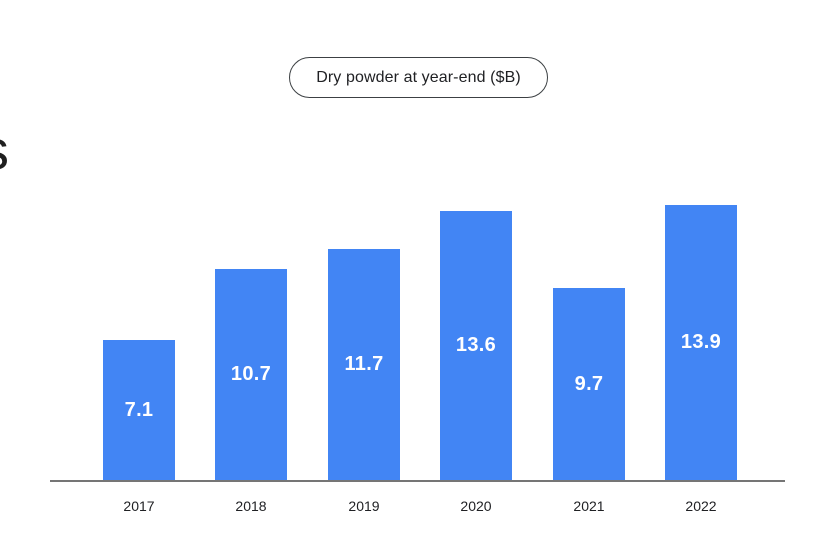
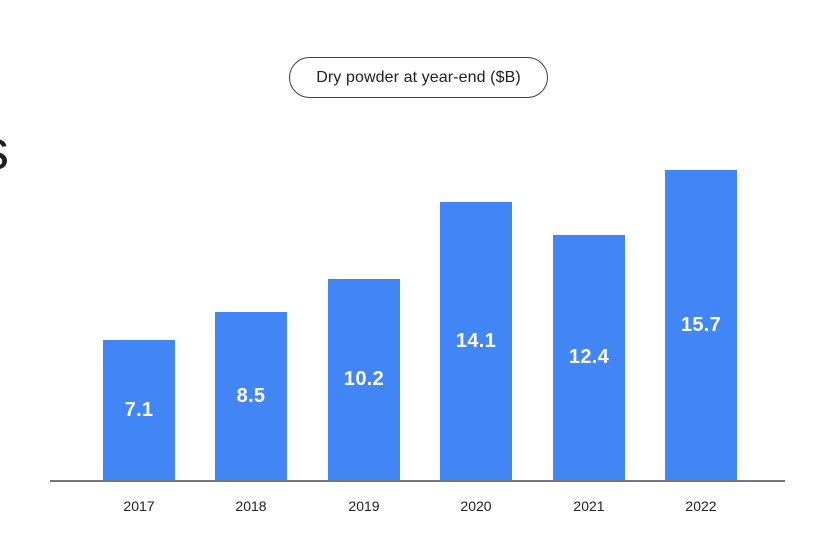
2018: 10.7 -> 8.5
2019: 11.7 -> 10.2
2020: 13.6 -> 14.1
2021: 9.7 -> 12.4
2022: 13.9 -> 15.7
